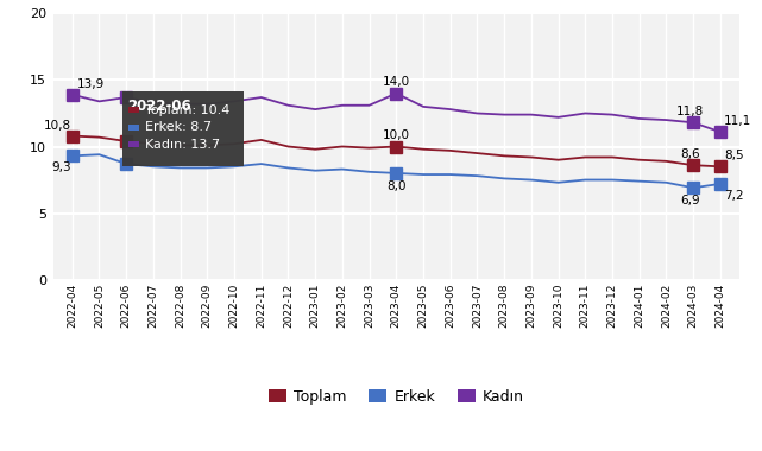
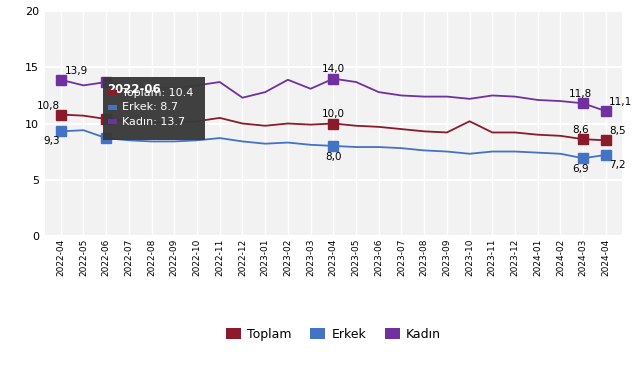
Kadın/2022-12: 13.1 -> 12.3
Kadın/2023-02: 13.1 -> 13.9
Kadın/2023-05: 13.0 -> 13.7
Toplam/2023-10: 9.0 -> 10.2
